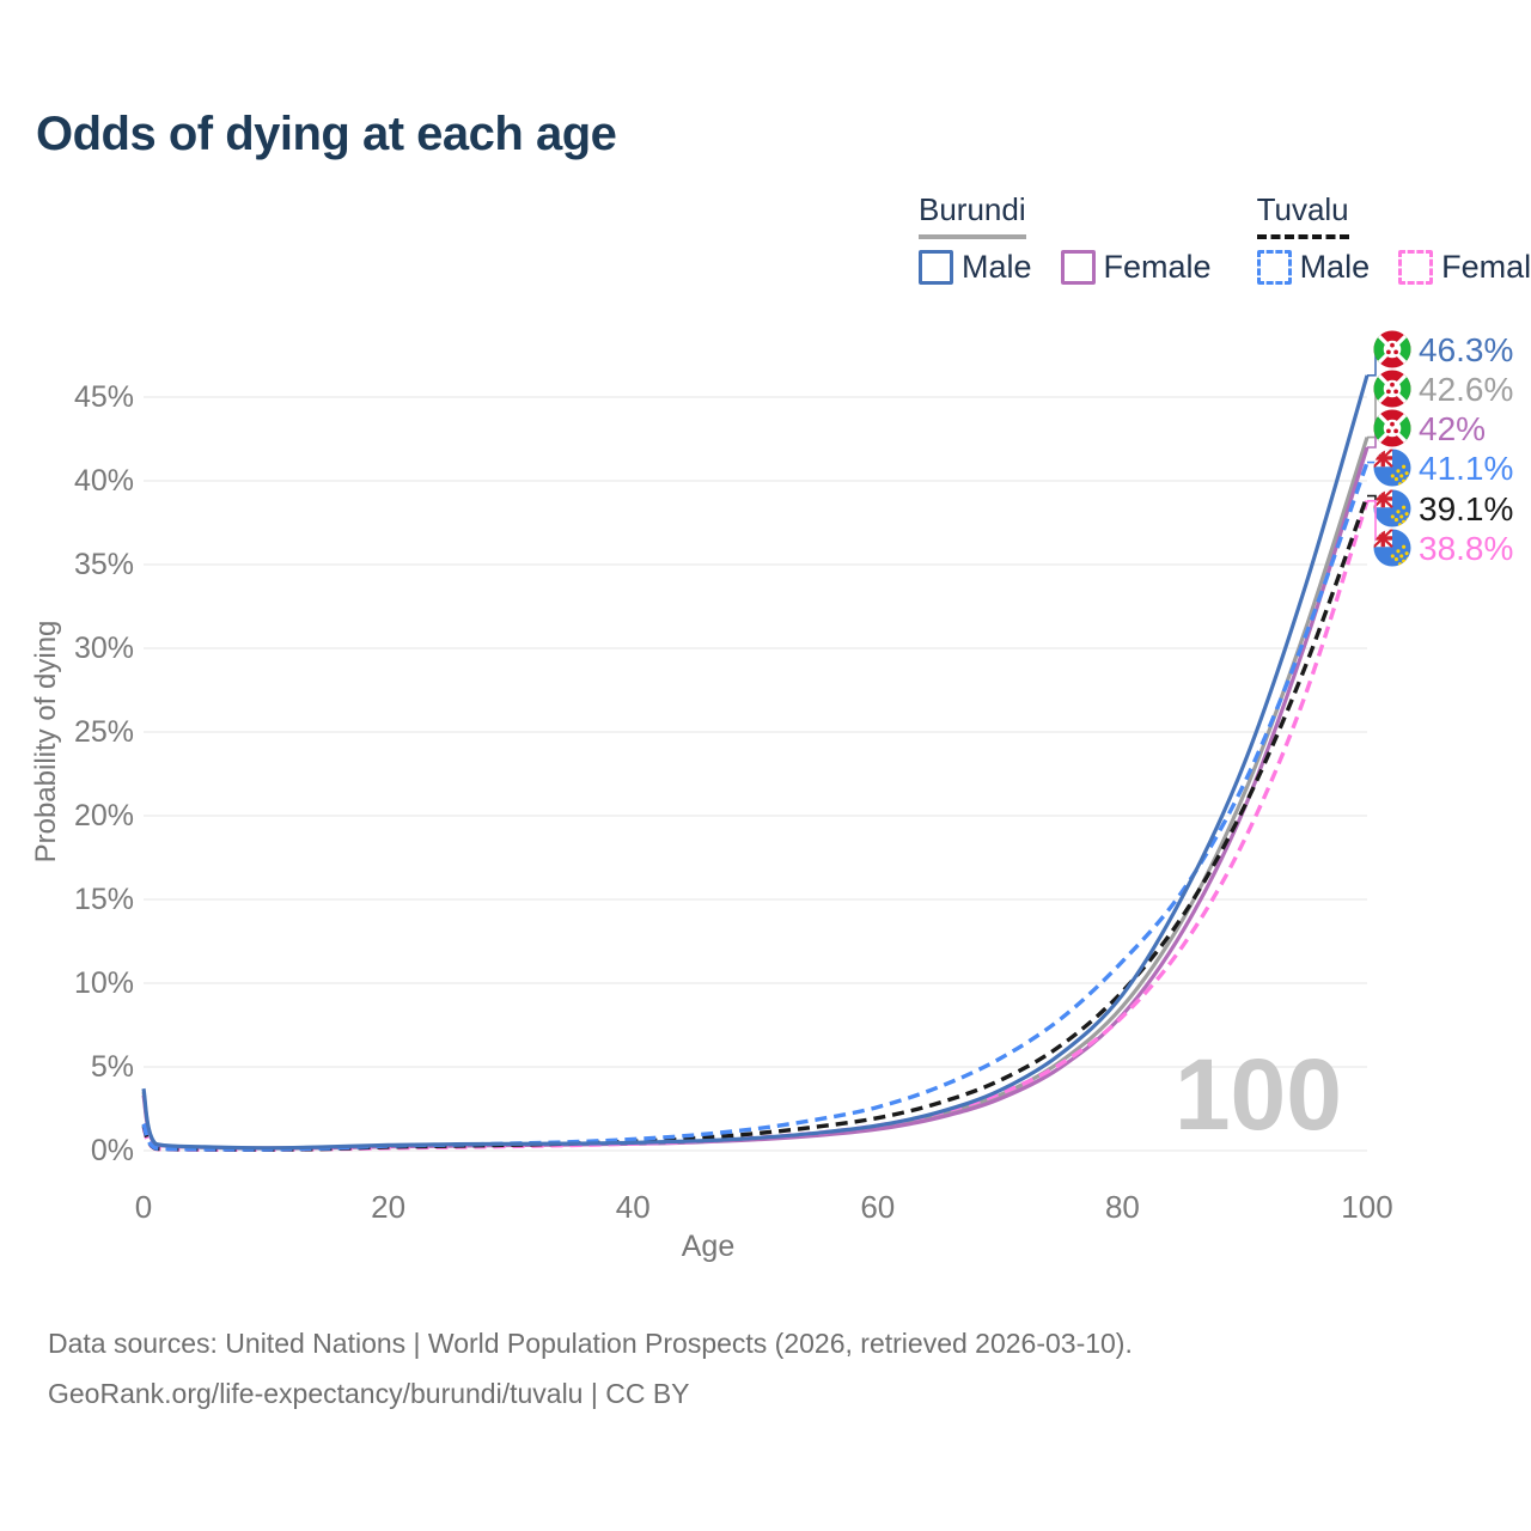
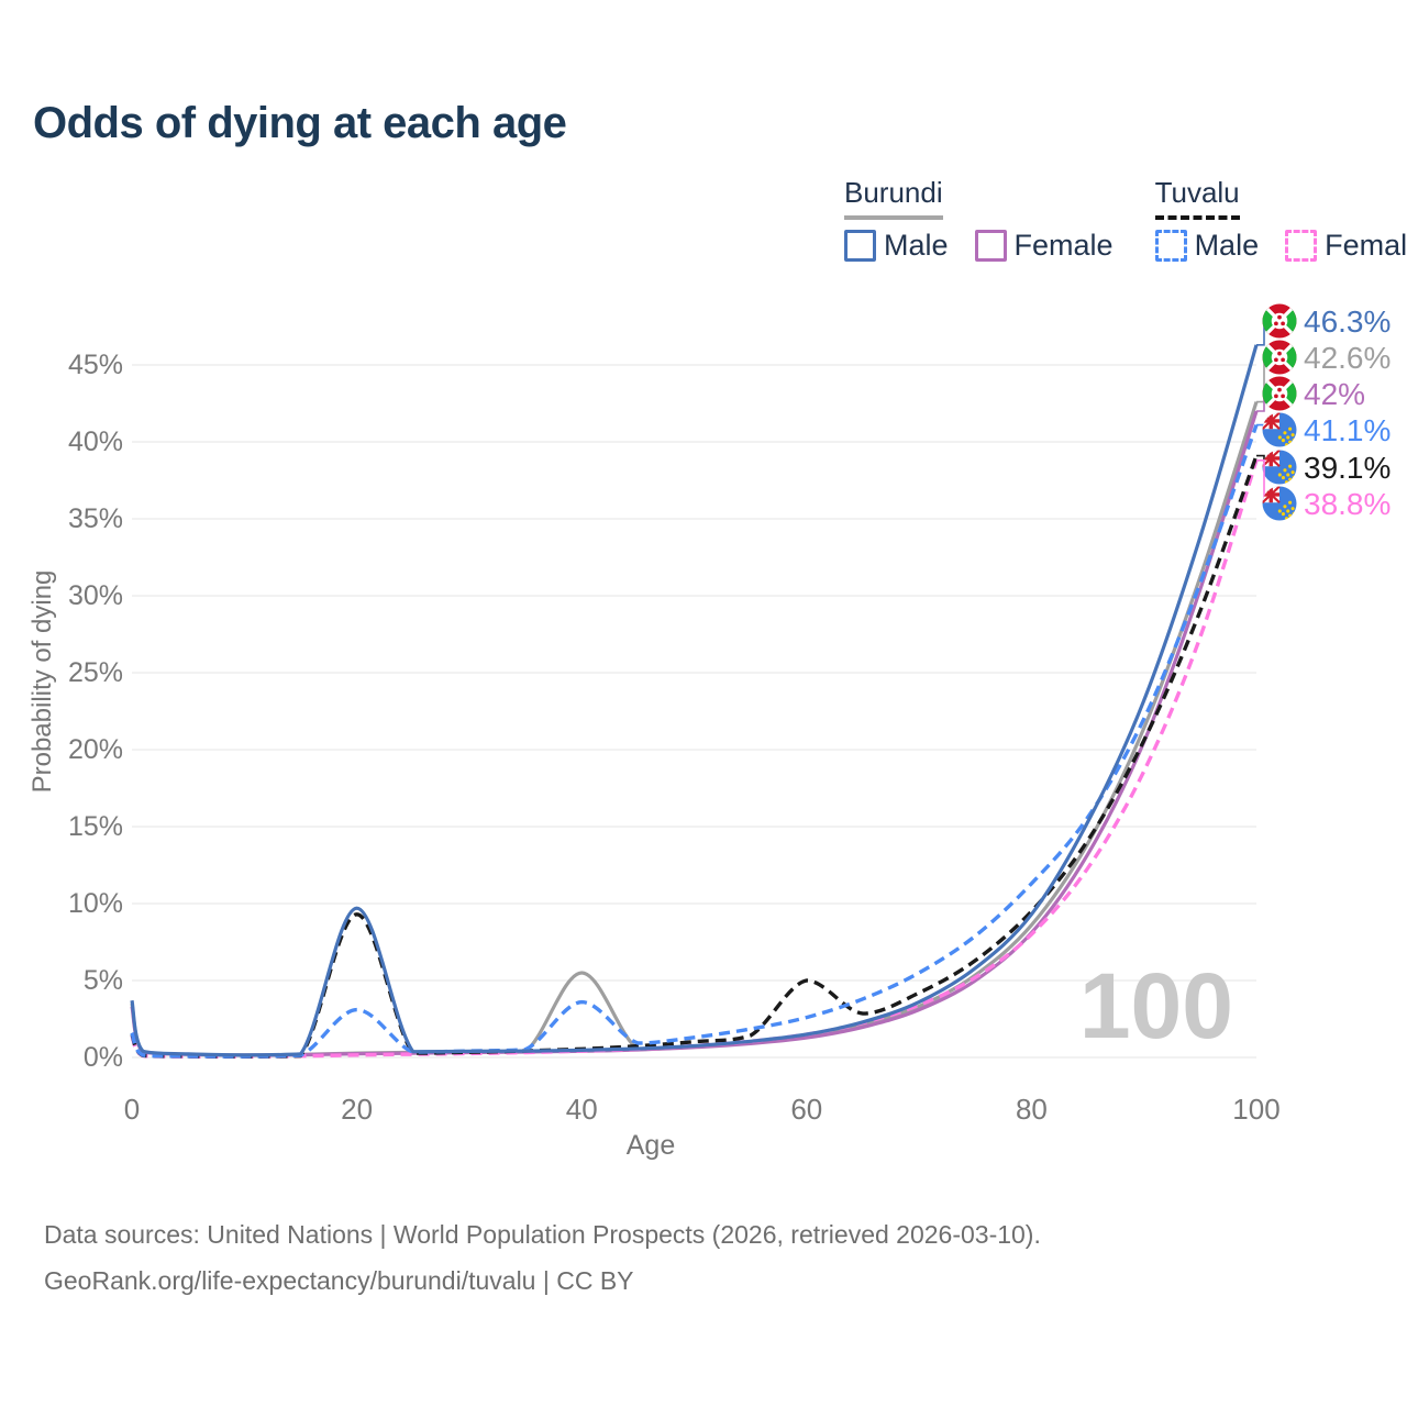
Tuvalu/20: 0.2% -> 9.3%
Tuvalu Male/20: 0.3% -> 3.1%
Burundi Male/20: 0.3% -> 9.7%
Burundi/40: 0.4% -> 5.5%
Tuvalu Male/40: 0.7% -> 3.6%
Tuvalu/60: 1.9% -> 5.0%
